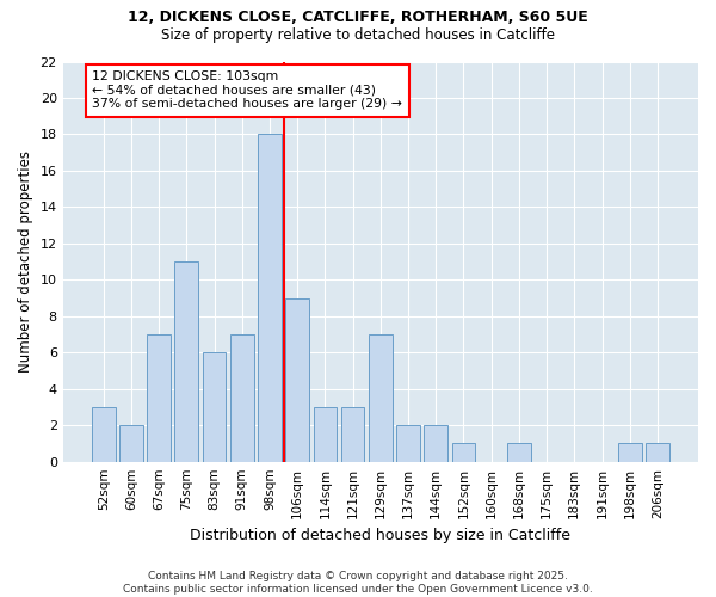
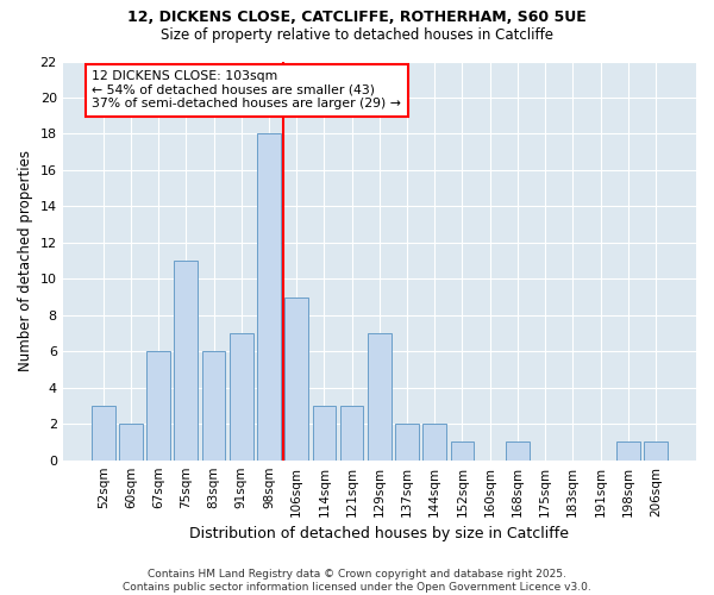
67sqm: 7 -> 6
